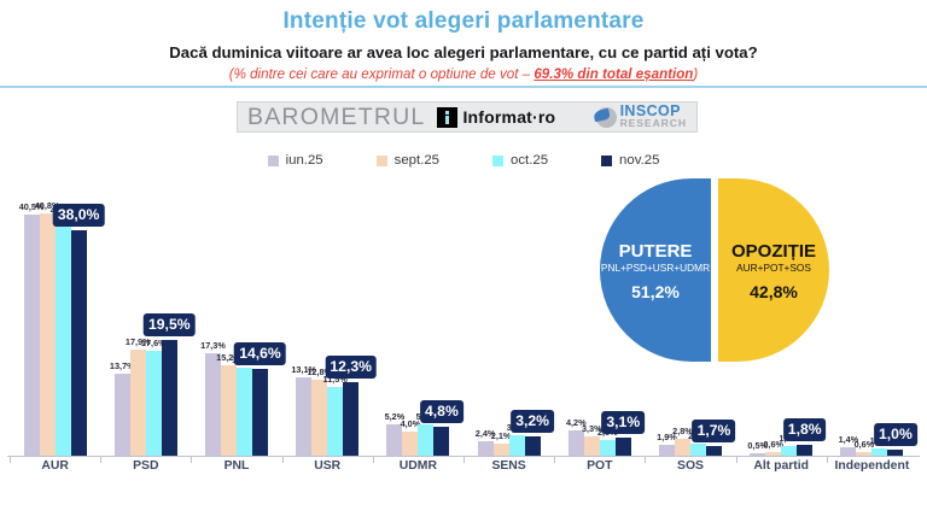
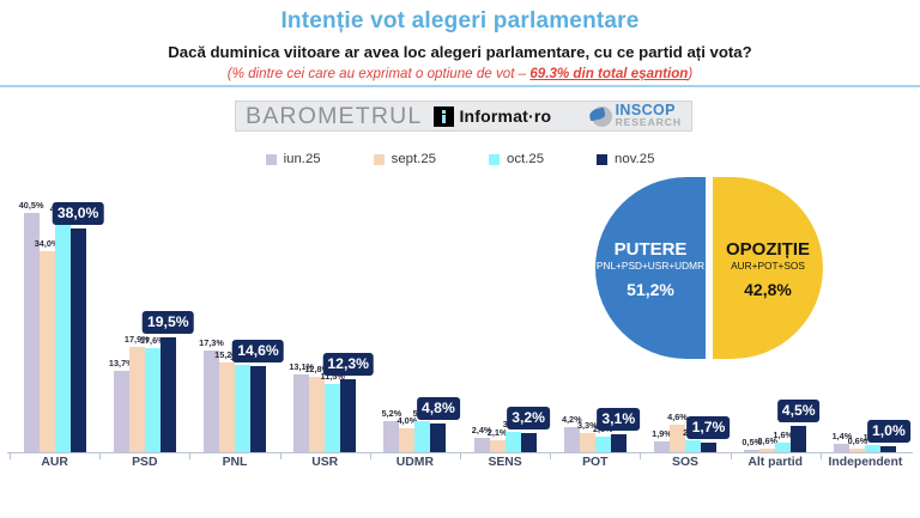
sept.25/AUR: 40,8% -> 34,0%
sept.25/SOS: 2,8% -> 4,6%
nov.25/Alt partid: 1,8% -> 4,5%
